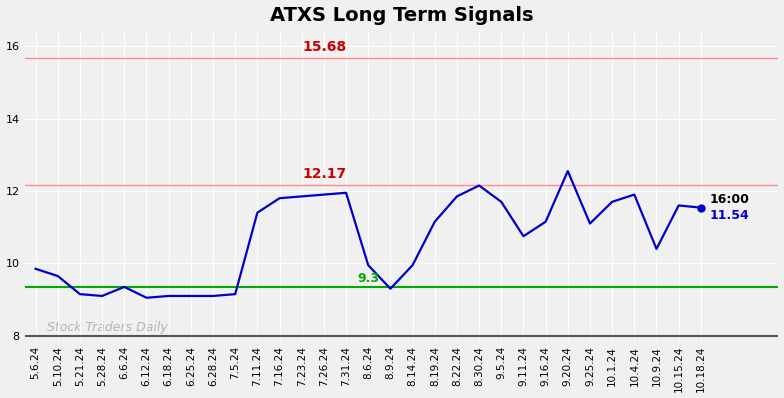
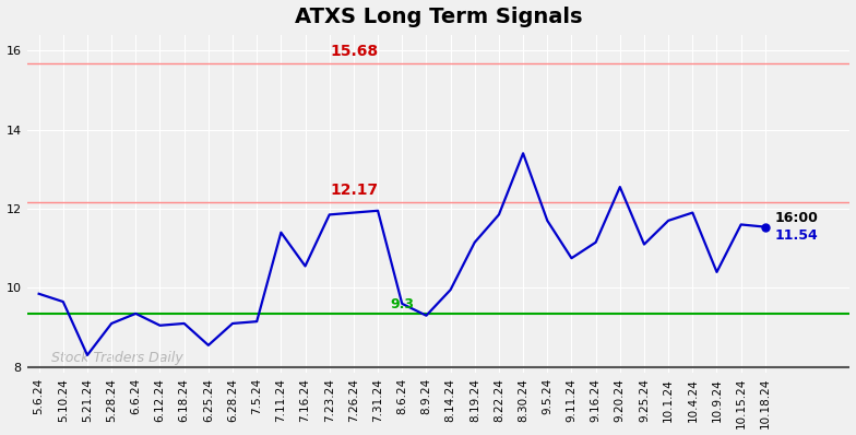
5.21.24: 9.15 -> 8.30
6.25.24: 9.10 -> 8.55
7.16.24: 11.80 -> 10.55
8.6.24: 9.95 -> 9.60
8.30.24: 12.15 -> 13.40
